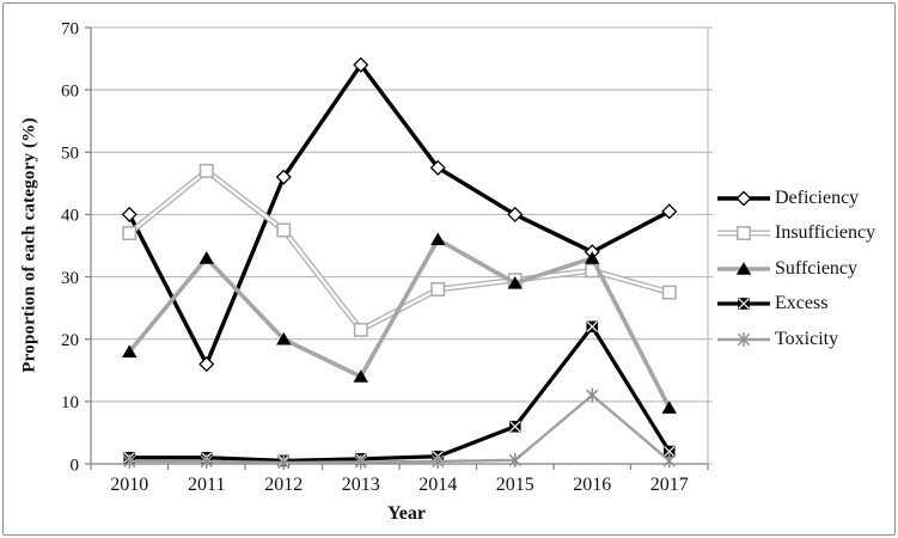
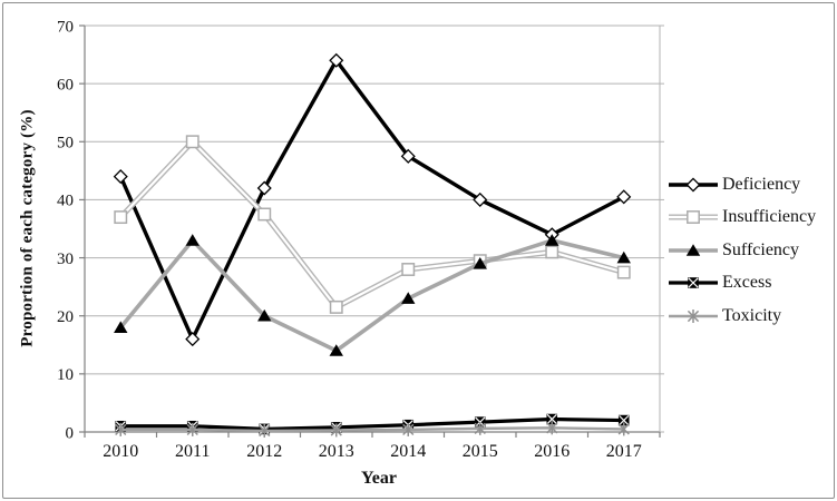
Deficiency/2010: 40 -> 44
Insufficiency/2011: 47 -> 50
Deficiency/2012: 46 -> 42
Suffciency/2014: 36 -> 23
Excess/2015: 6 -> 2
Excess/2016: 22 -> 2
Toxicity/2016: 11 -> 1
Suffciency/2017: 9 -> 30
